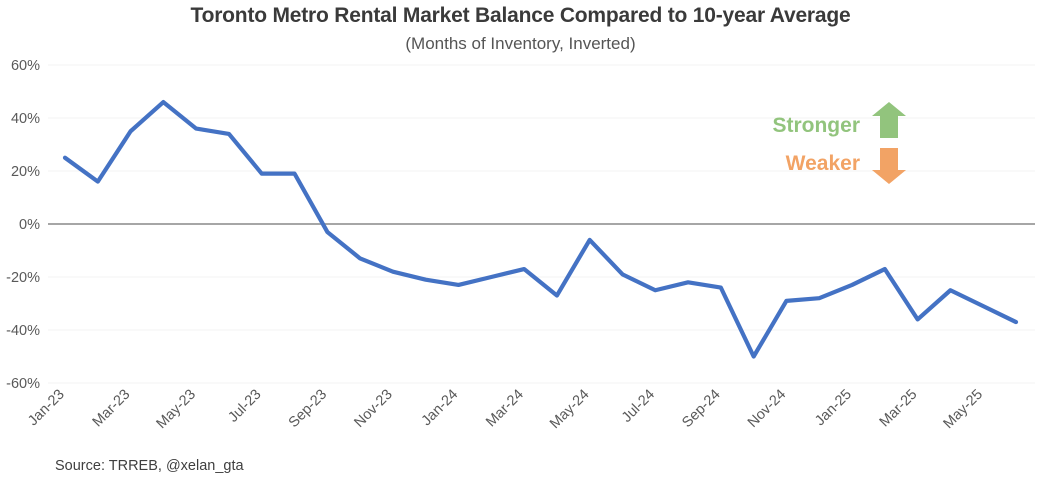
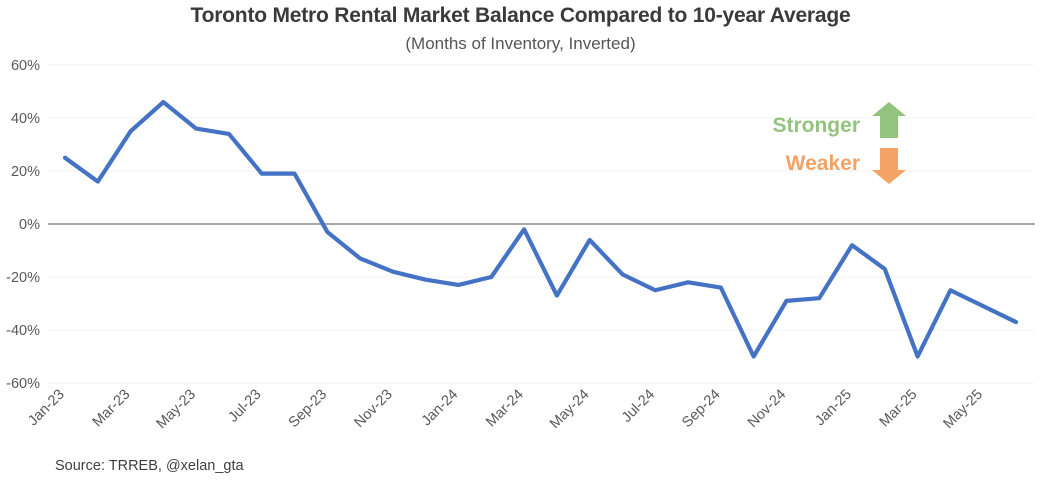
Mar-24: -17% -> -2%
Jan-25: -23% -> -8%
Mar-25: -36% -> -50%
